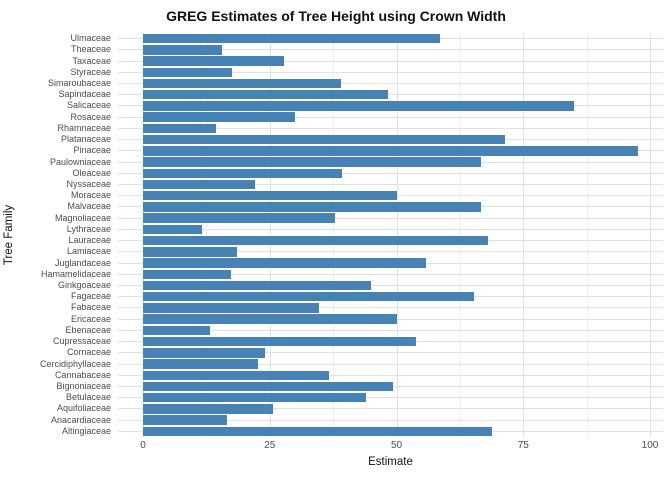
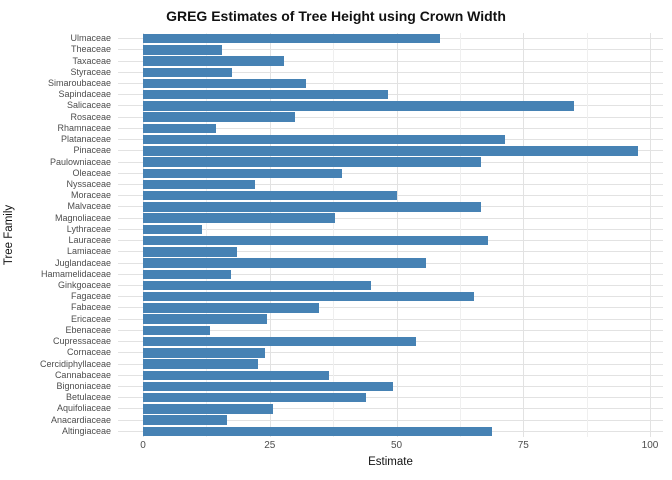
Simaroubaceae: 39 -> 32
Ericaceae: 50 -> 24
